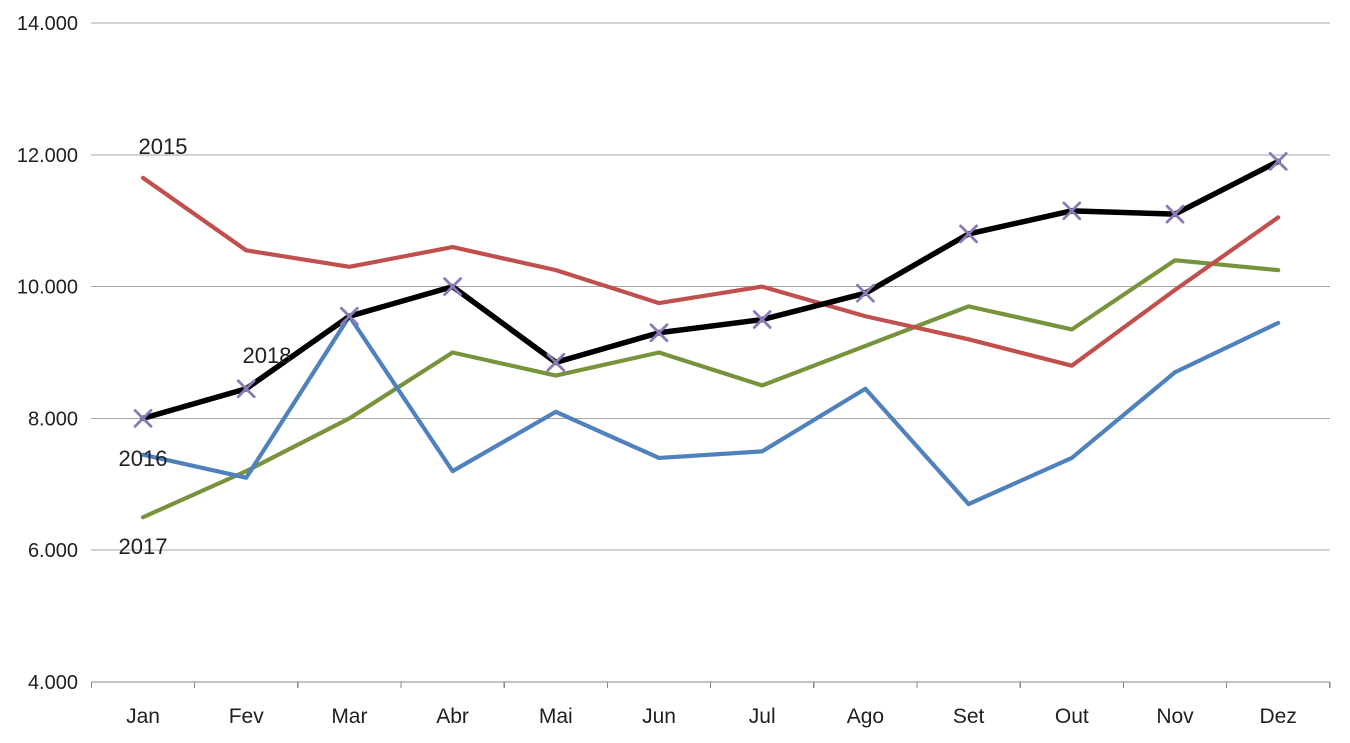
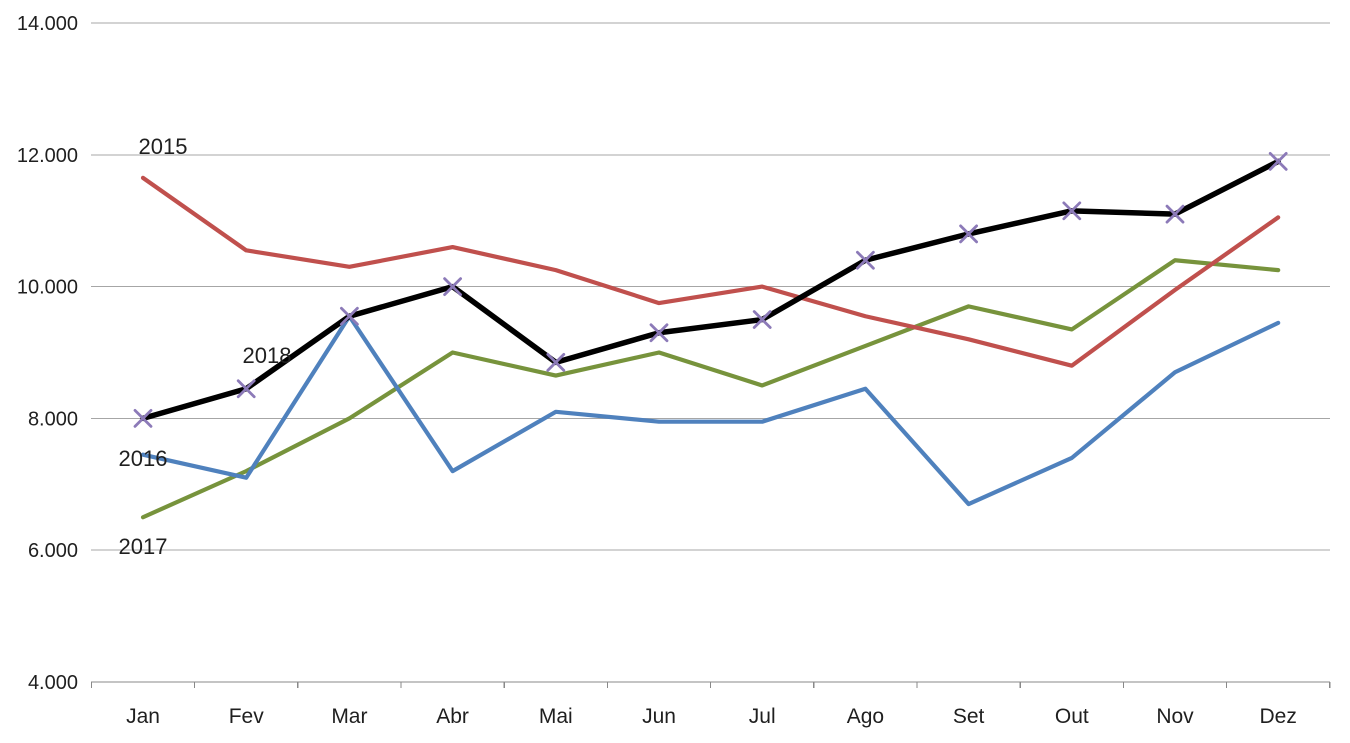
2016/Jun: 7400 -> 8000
2016/Jul: 7500 -> 8000
2018/Ago: 9900 -> 10400
